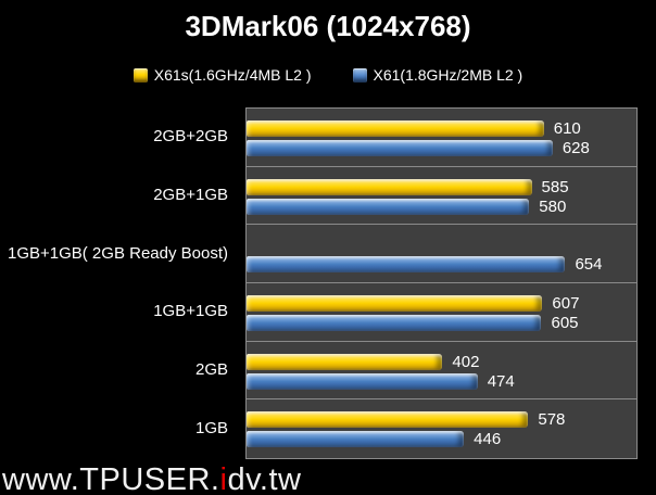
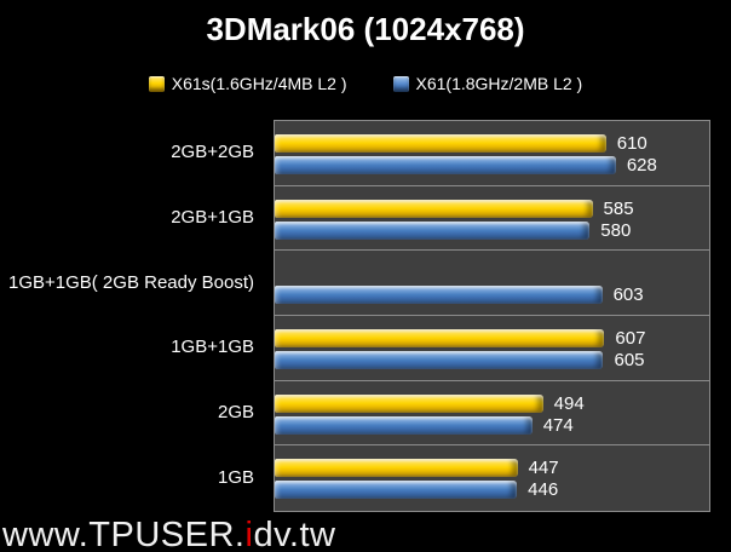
X61(1.8GHz/2MB L2 )/1GB+1GB( 2GB Ready Boost): 654 -> 603
X61s(1.6GHz/4MB L2 )/2GB: 402 -> 494
X61s(1.6GHz/4MB L2 )/1GB: 578 -> 447
